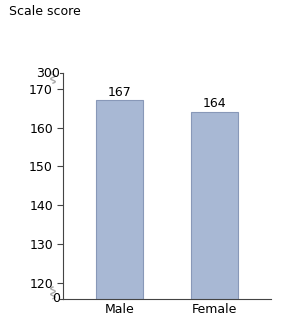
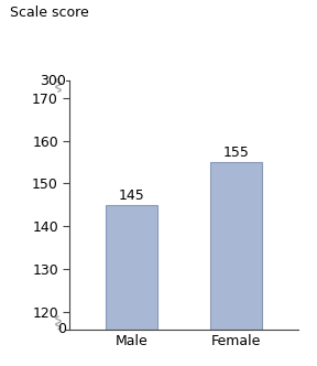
Male: 167 -> 145
Female: 164 -> 155
